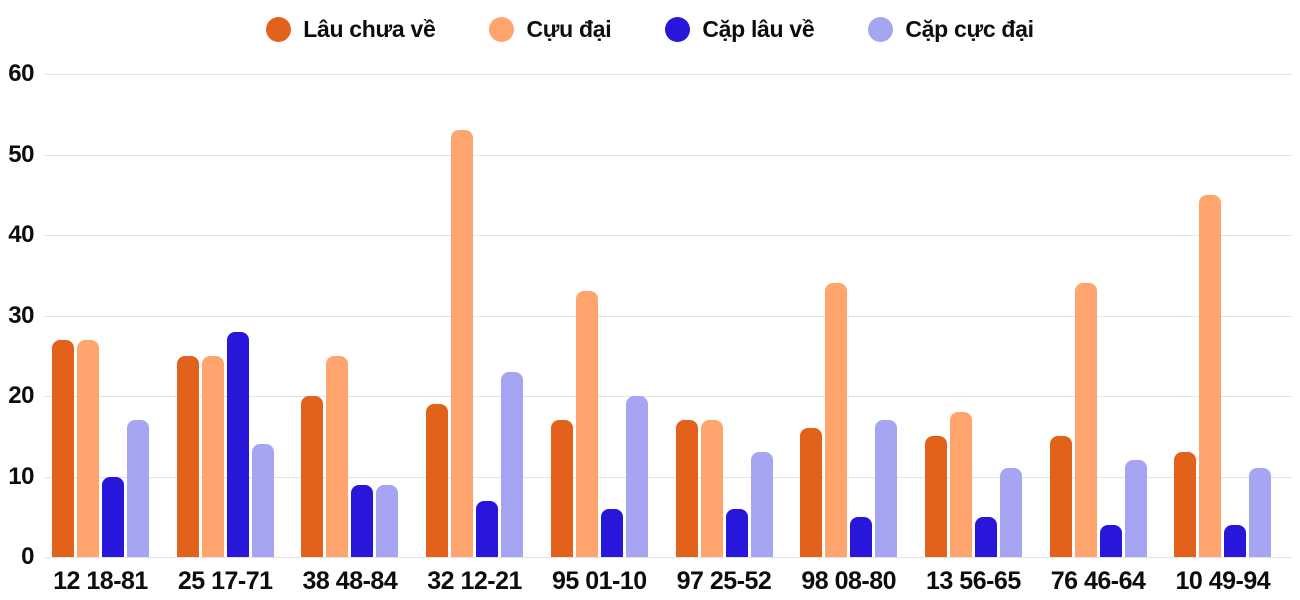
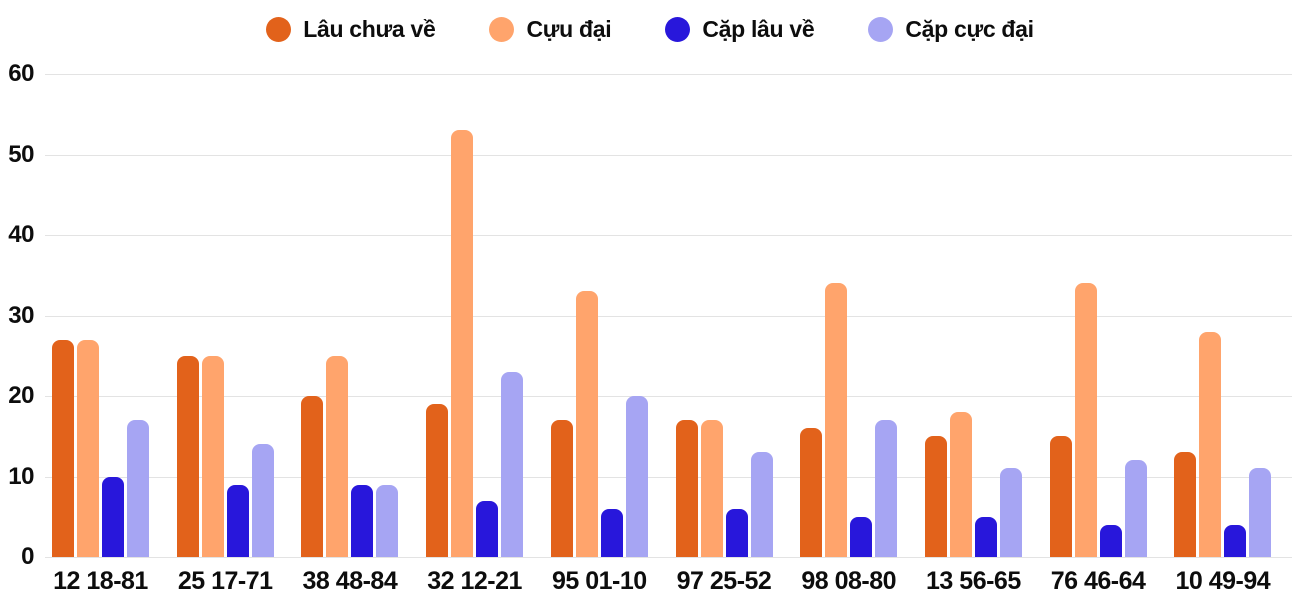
Cặp lâu về/25 17-71: 28 -> 9
Cựu đại/10 49-94: 45 -> 28
